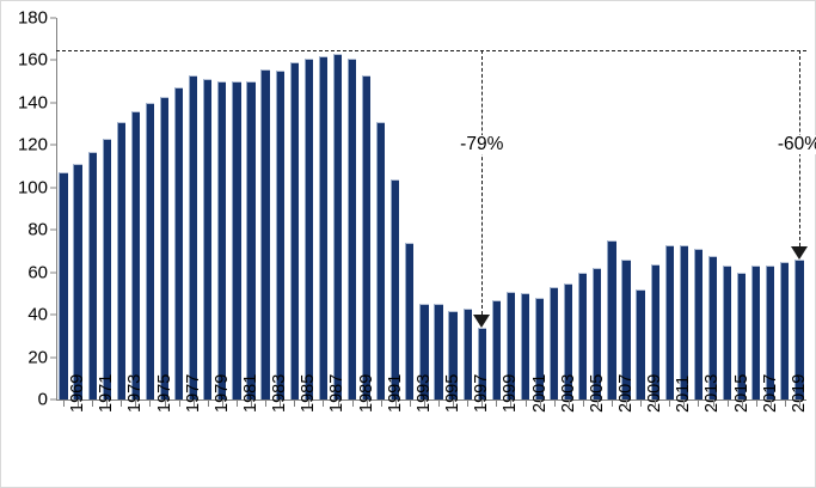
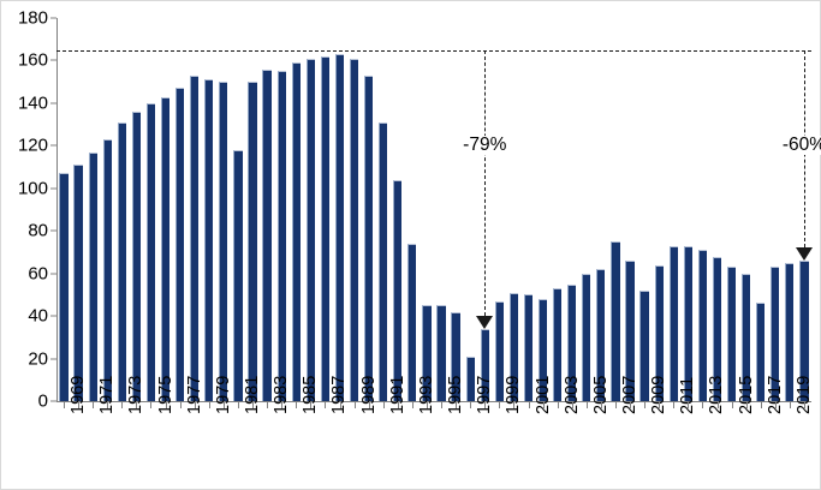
1981: 150 -> 118
1997: 43 -> 21
2017: 63 -> 46
